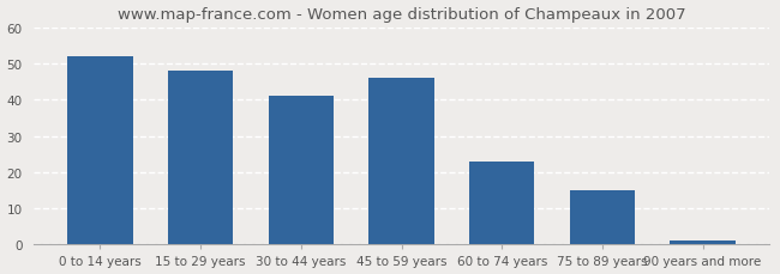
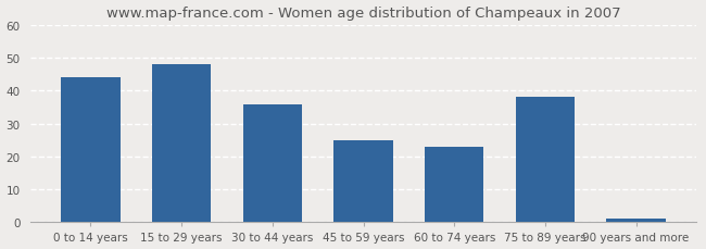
0 to 14 years: 52 -> 44
30 to 44 years: 41 -> 36
45 to 59 years: 46 -> 25
75 to 89 years: 15 -> 38
